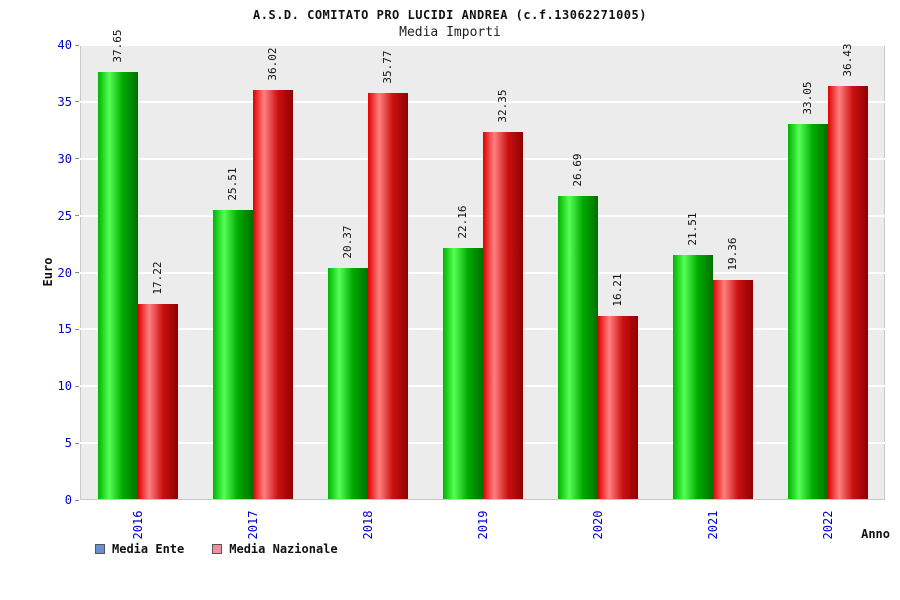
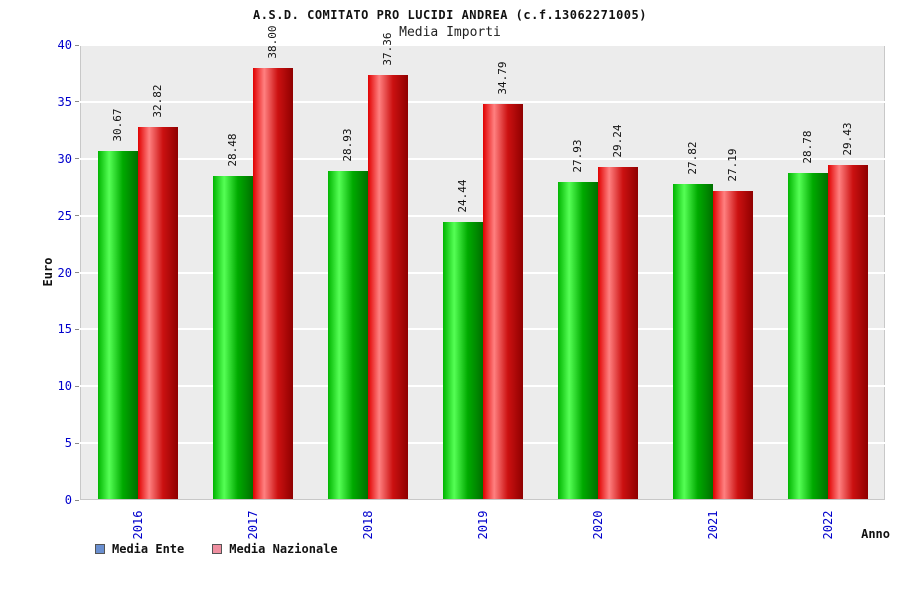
Media Ente/2016: 37.65 -> 30.67
Media Nazionale/2016: 17.22 -> 32.82
Media Ente/2017: 25.51 -> 28.48
Media Nazionale/2017: 36.02 -> 38.00
Media Ente/2018: 20.37 -> 28.93
Media Nazionale/2018: 35.77 -> 37.36
Media Ente/2019: 22.16 -> 24.44
Media Nazionale/2019: 32.35 -> 34.79
Media Ente/2020: 26.69 -> 27.93
Media Nazionale/2020: 16.21 -> 29.24
Media Ente/2021: 21.51 -> 27.82
Media Nazionale/2021: 19.36 -> 27.19
Media Ente/2022: 33.05 -> 28.78
Media Nazionale/2022: 36.43 -> 29.43
